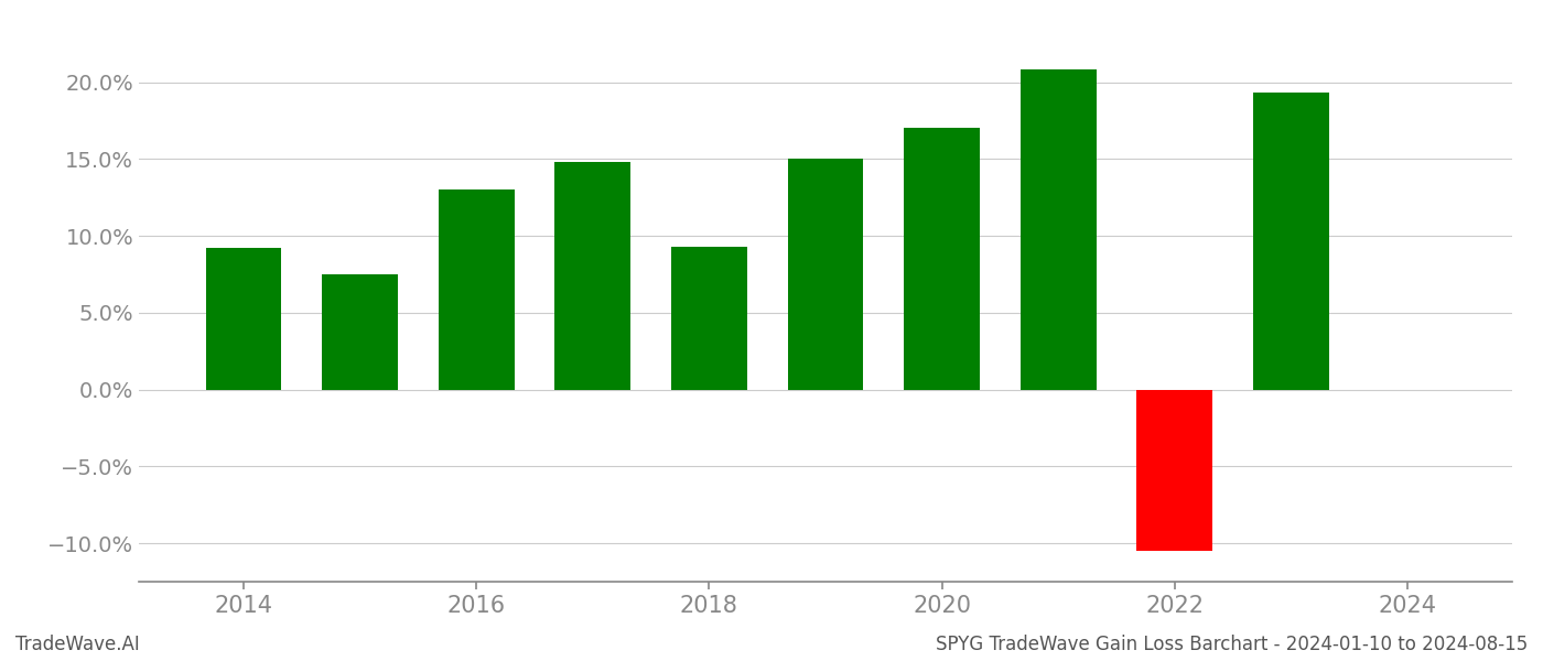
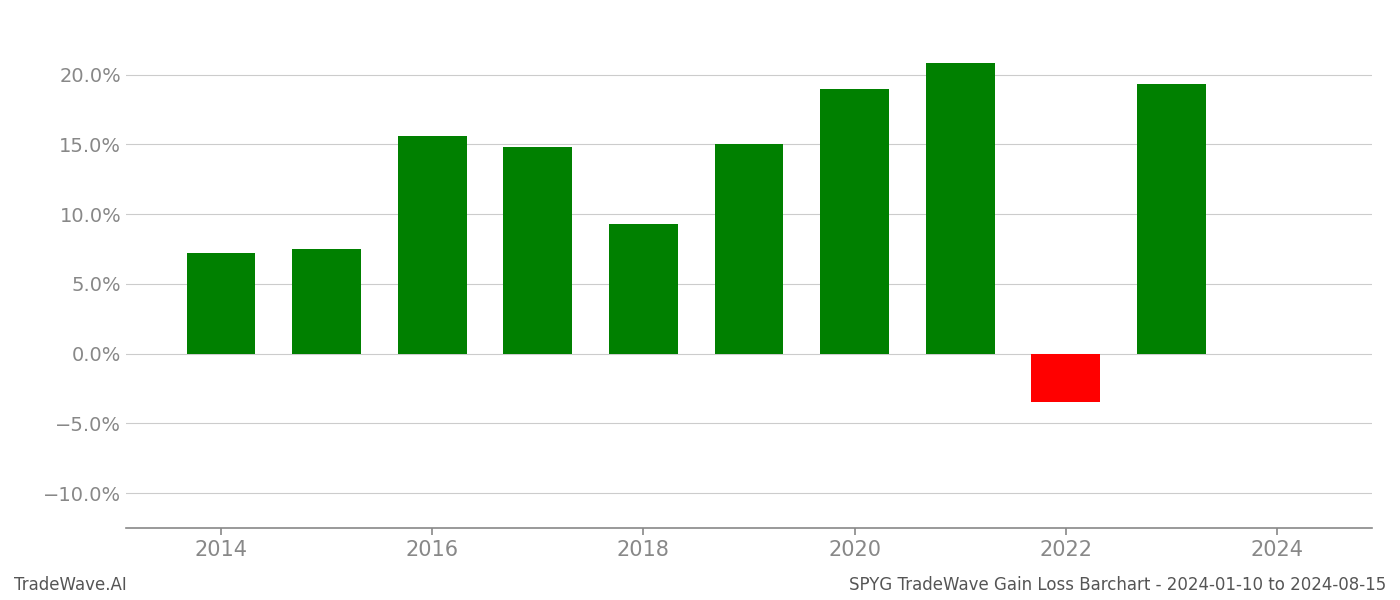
2014: 9.2% -> 7.2%
2016: 13.0% -> 15.6%
2020: 17.0% -> 19.0%
2022: -10.5% -> -3.5%
